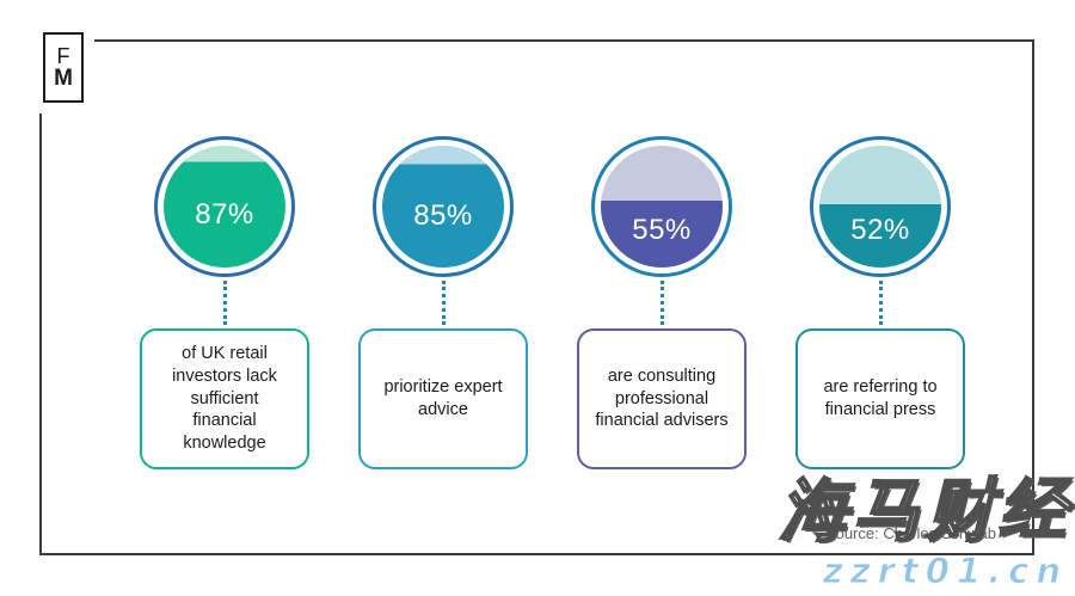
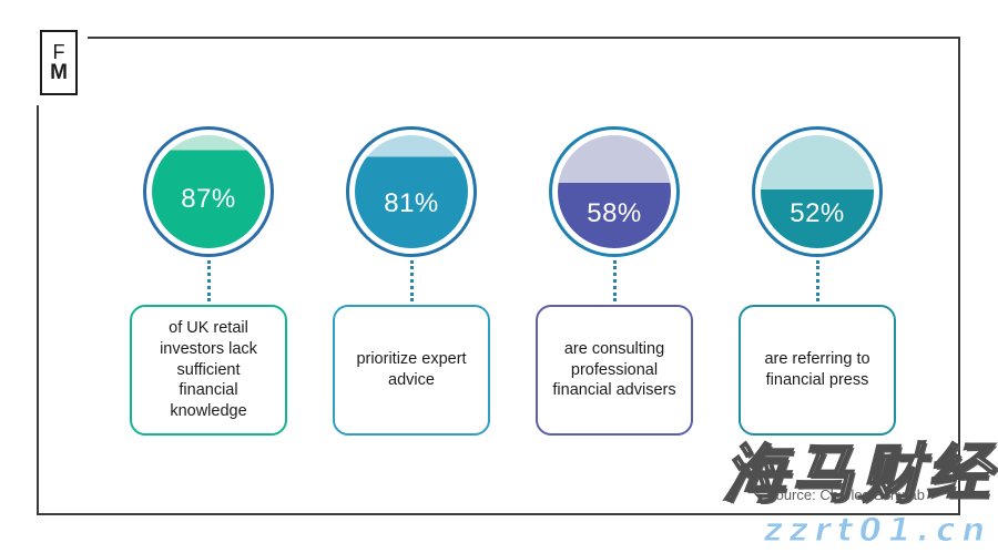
prioritize expert advice: 85% -> 81%
are consulting professional financial advisers: 55% -> 58%
